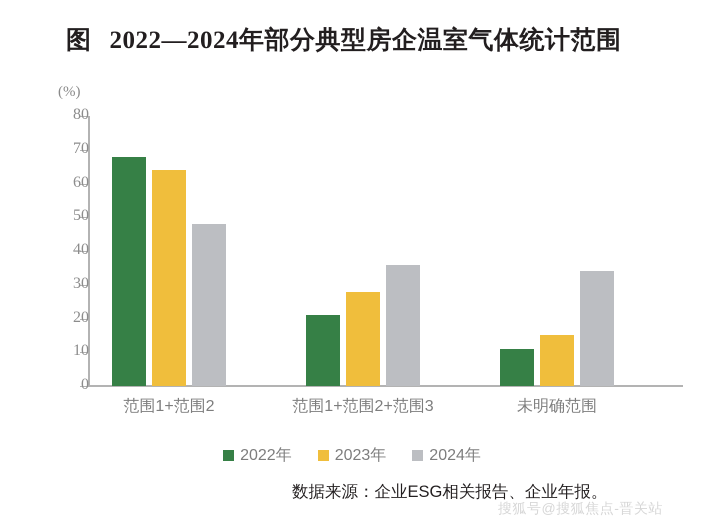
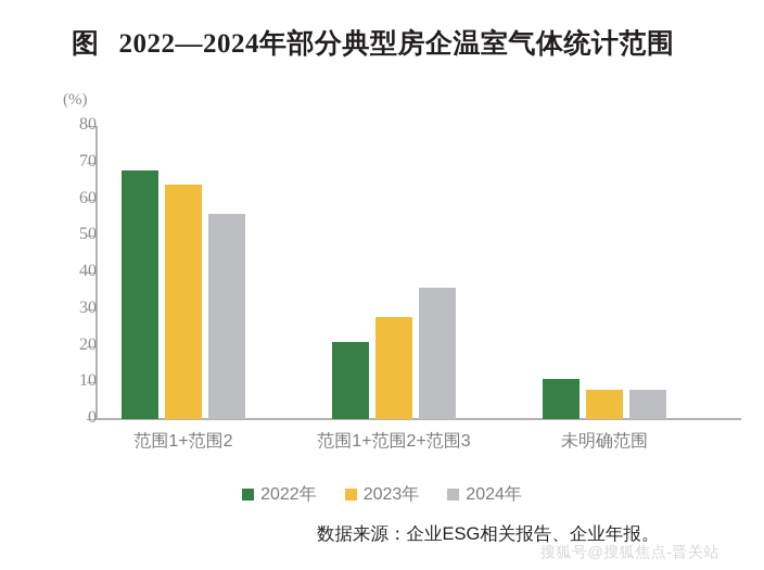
2024年/范围1+范围2: 48 -> 56
2023年/未明确范围: 15 -> 8
2024年/未明确范围: 34 -> 8
